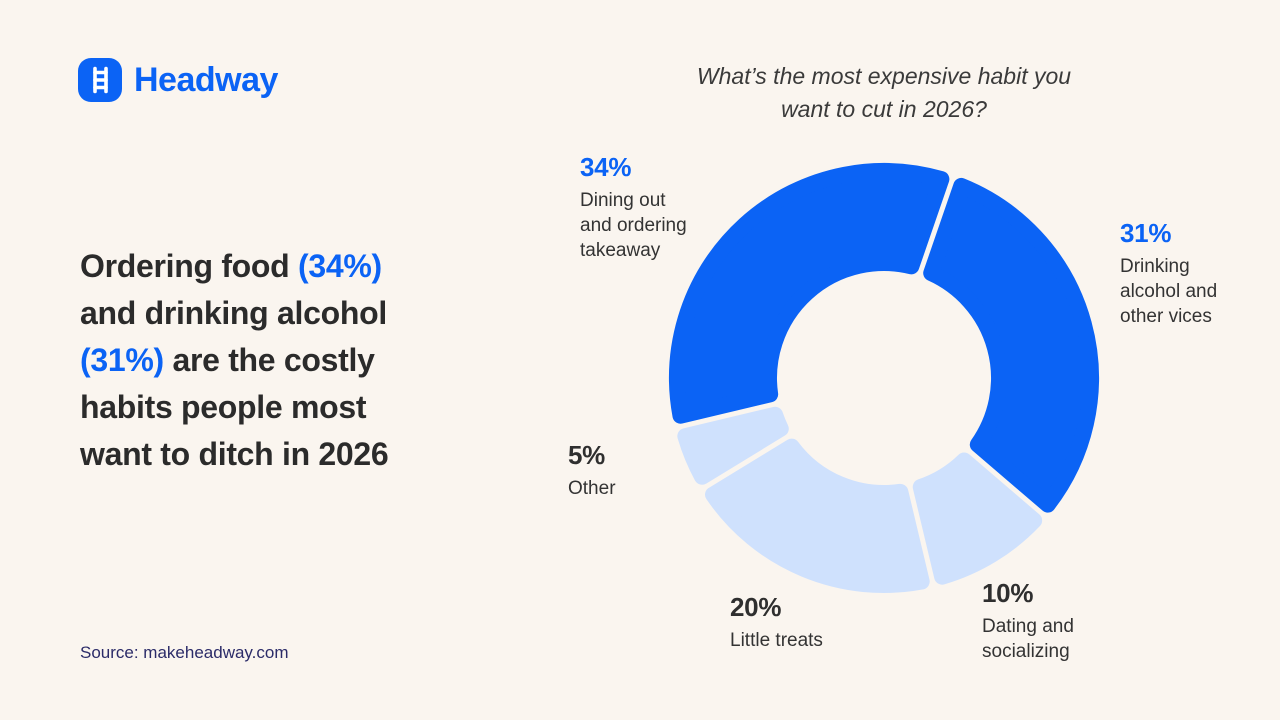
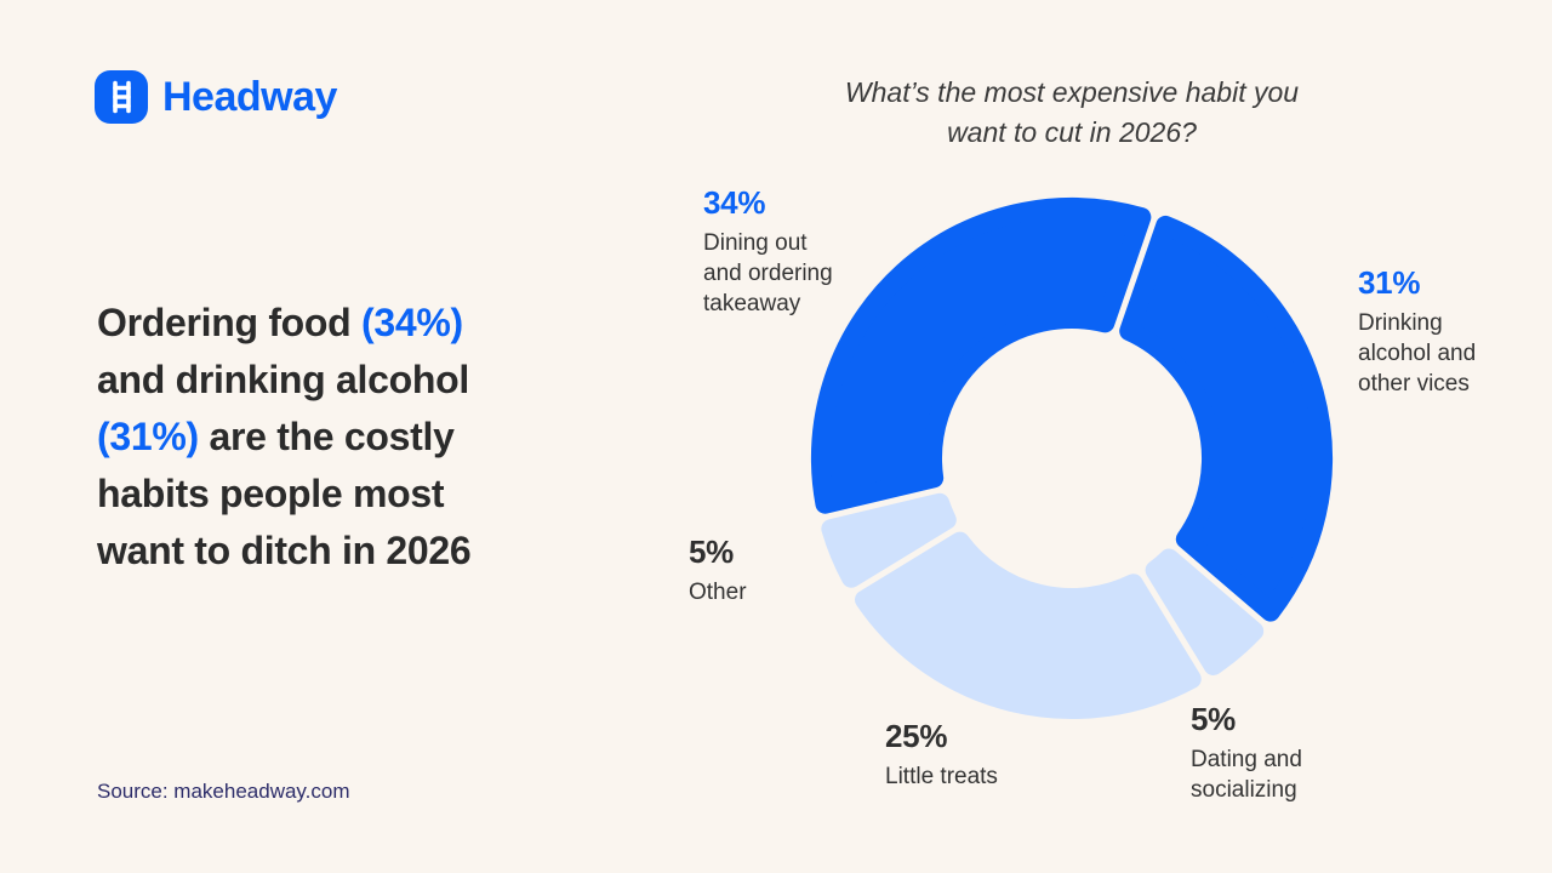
Dating and socializing: 10% -> 5%
Little treats: 20% -> 25%
